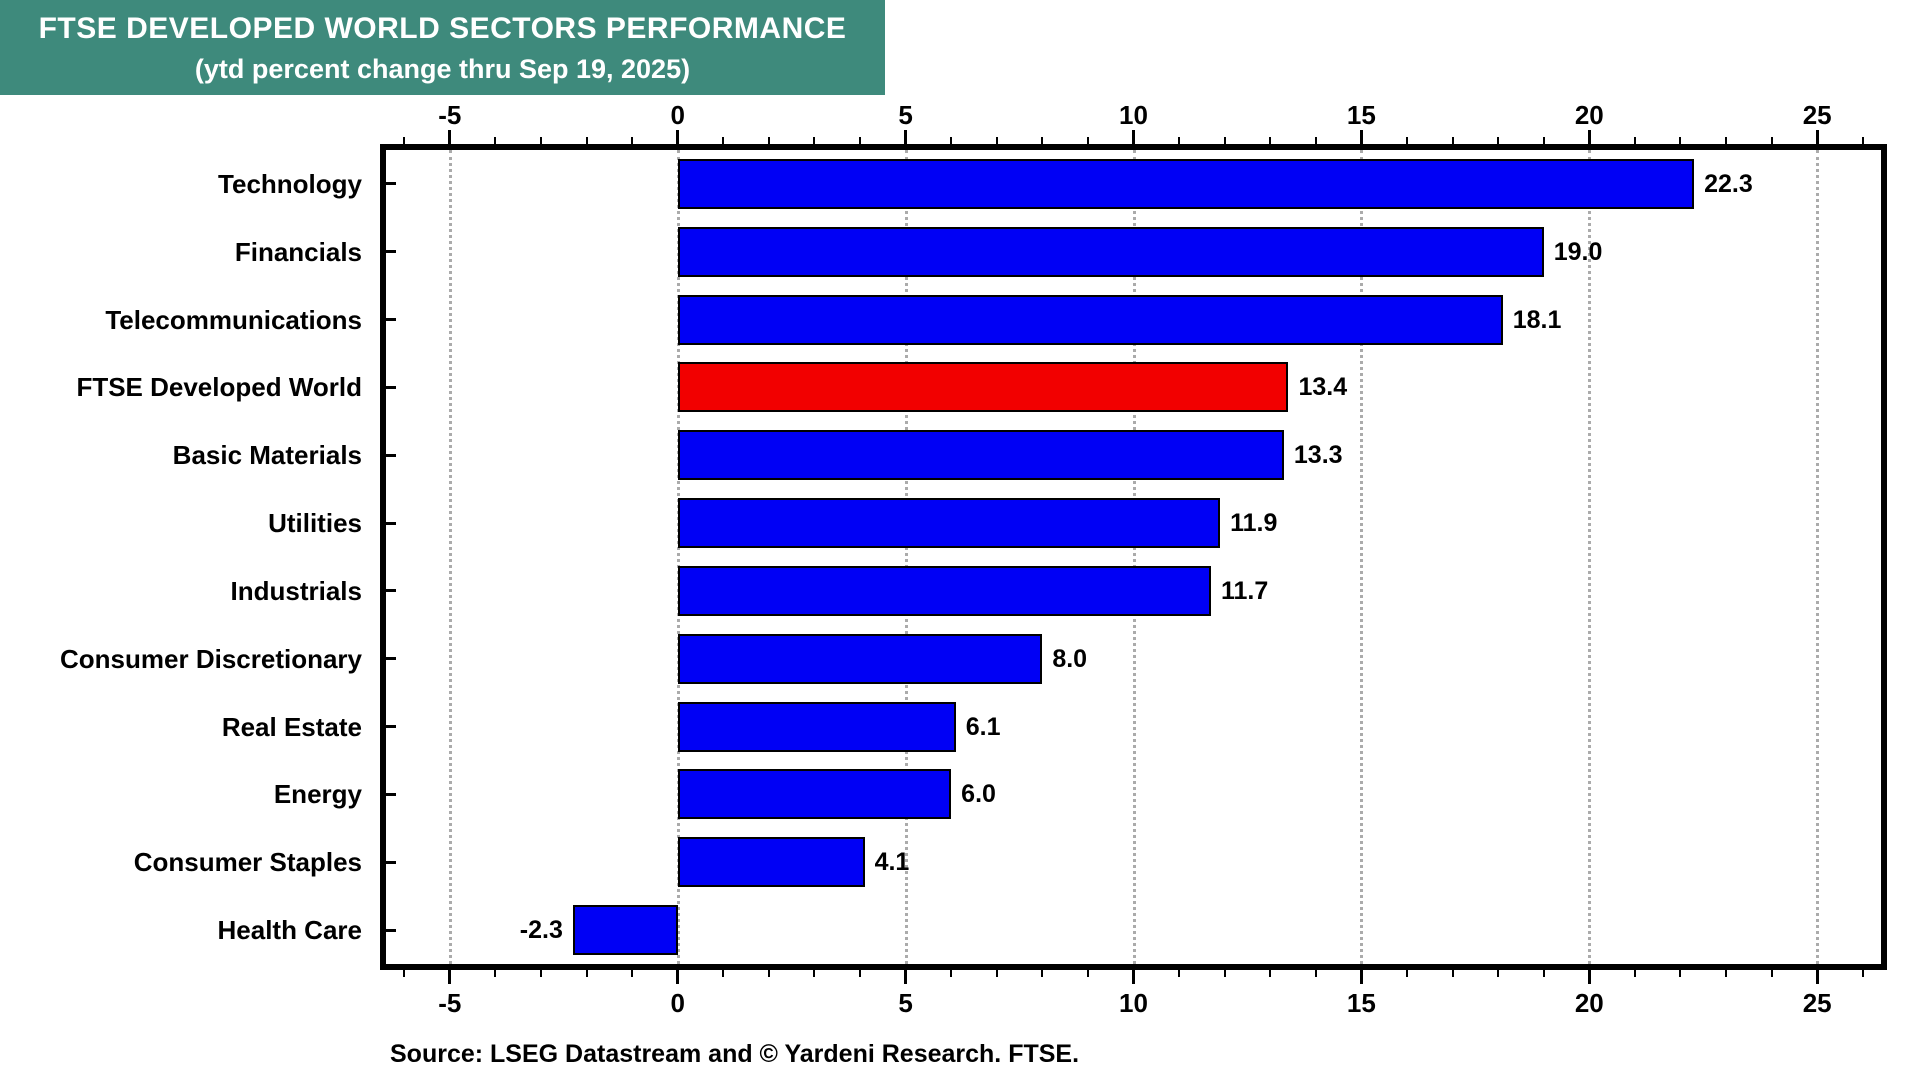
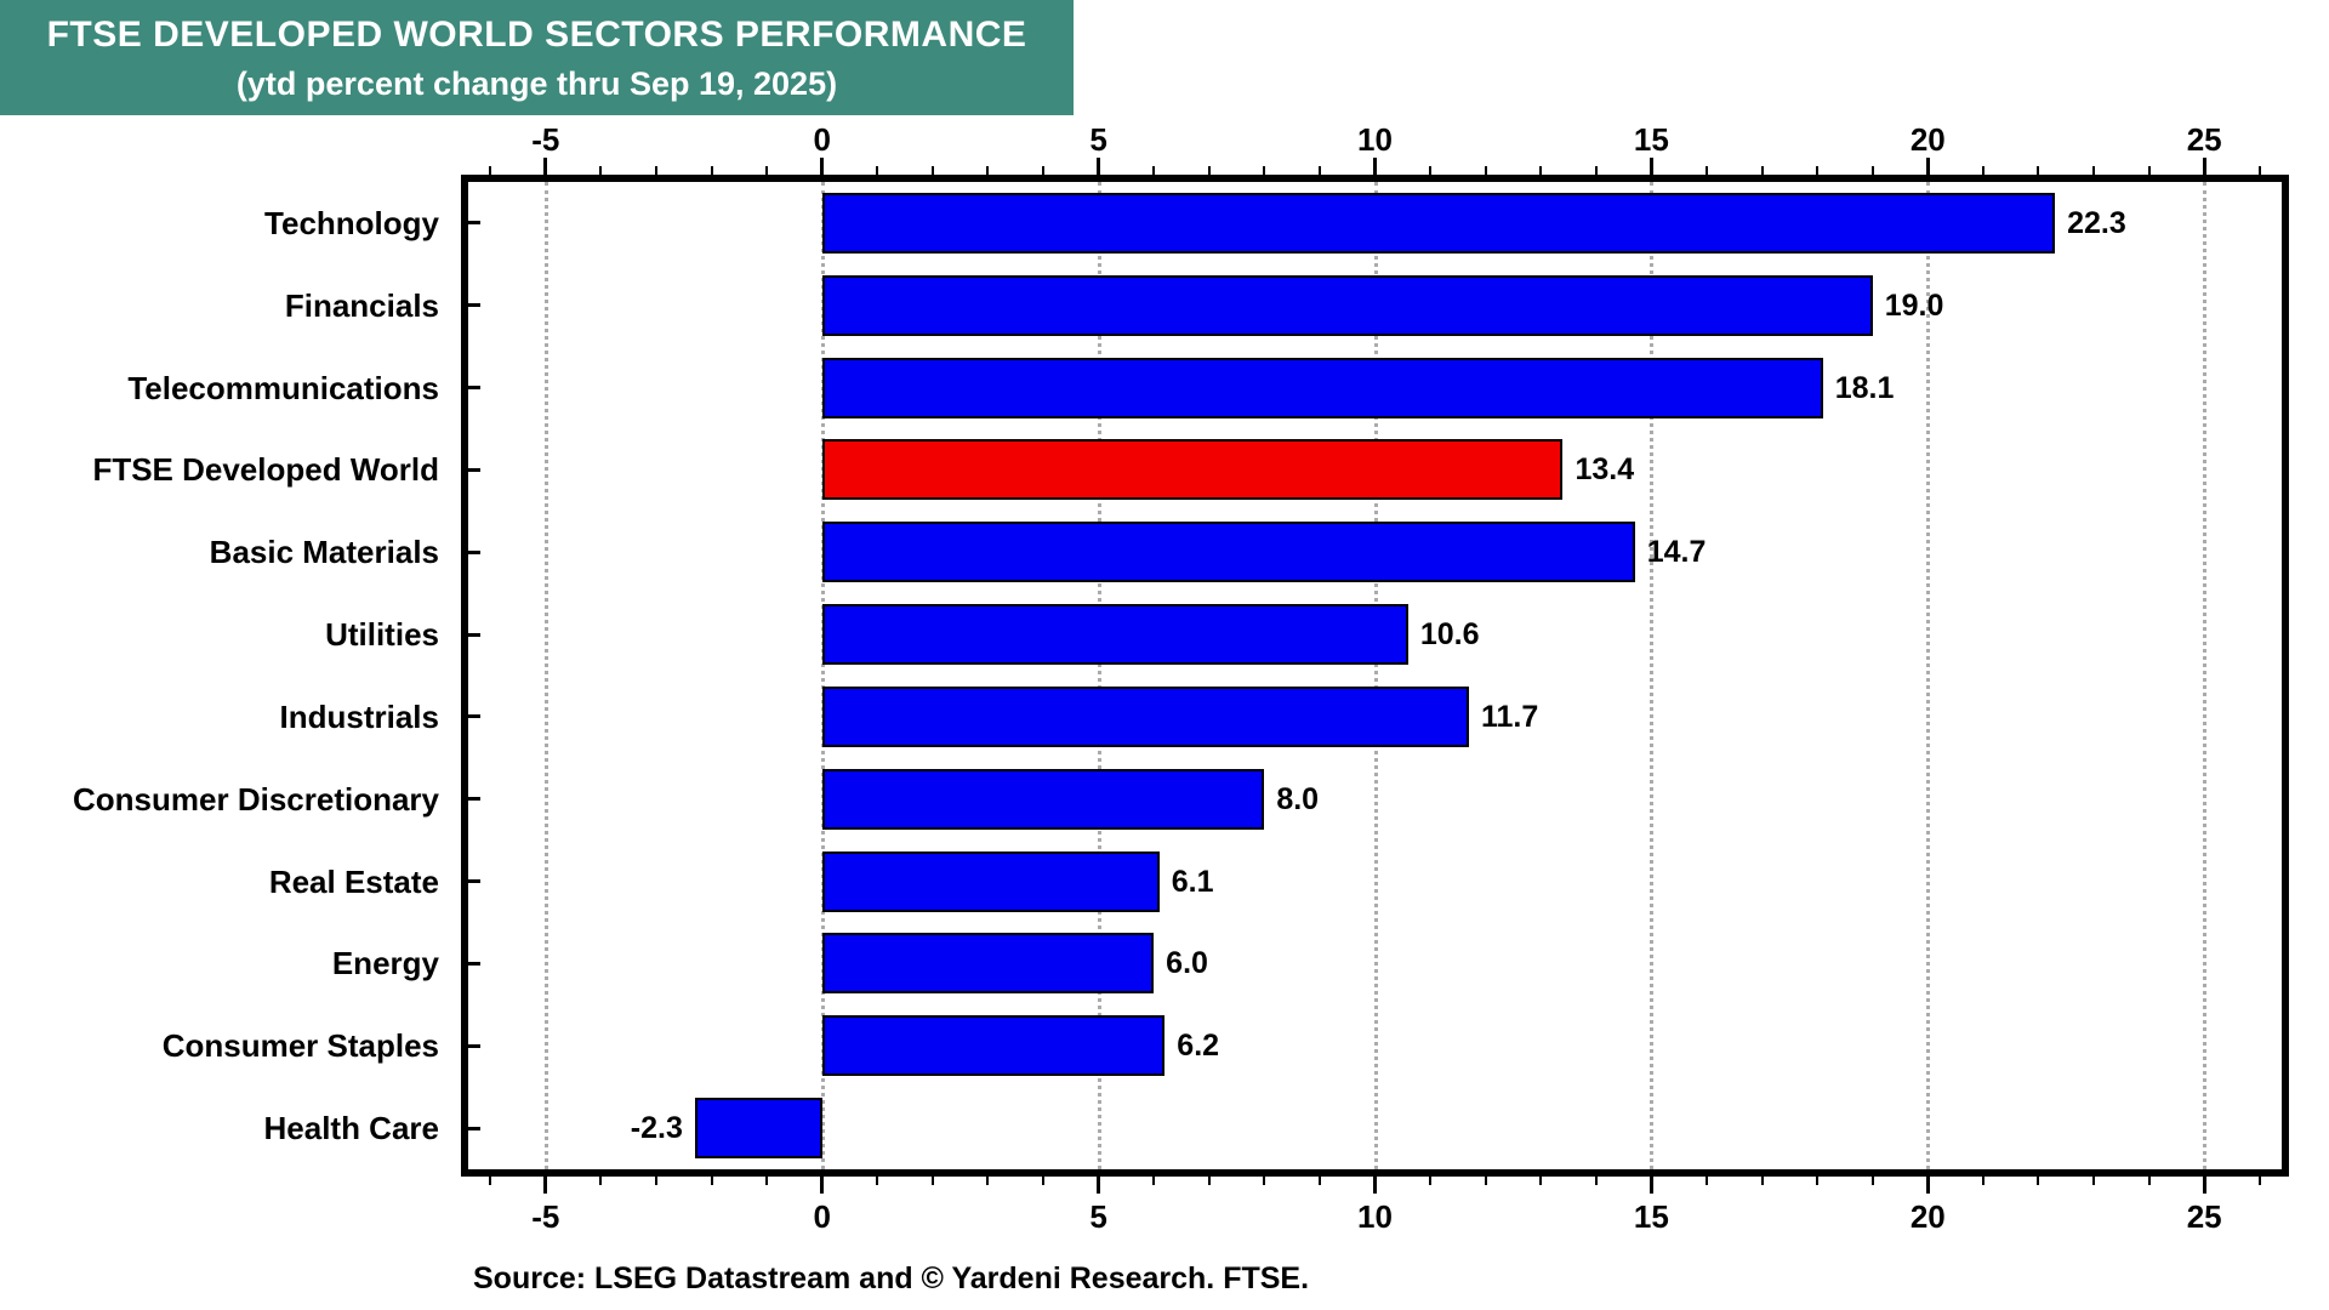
Basic Materials: 13.3 -> 14.7
Utilities: 11.9 -> 10.6
Consumer Staples: 4.1 -> 6.2
